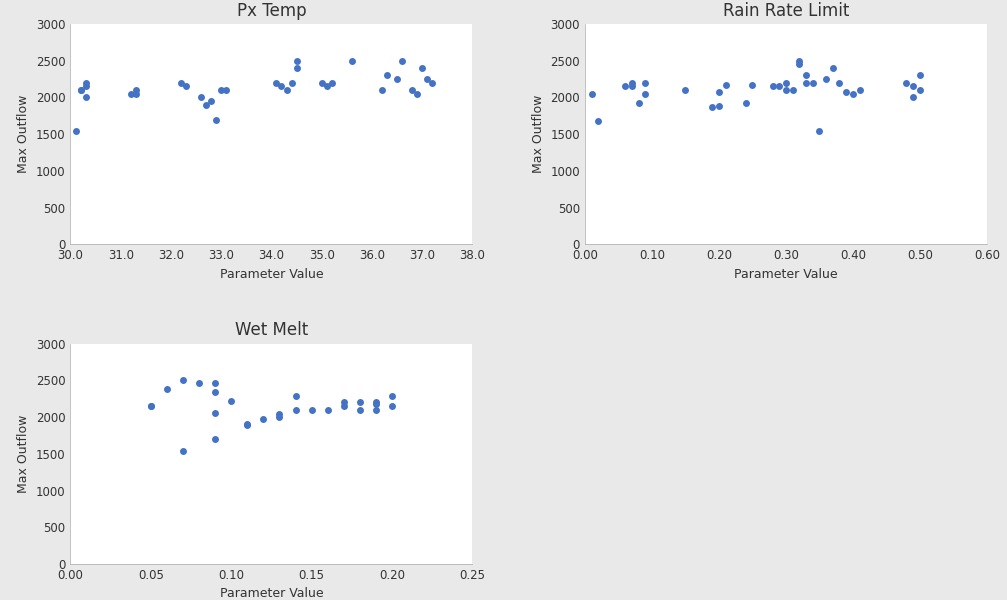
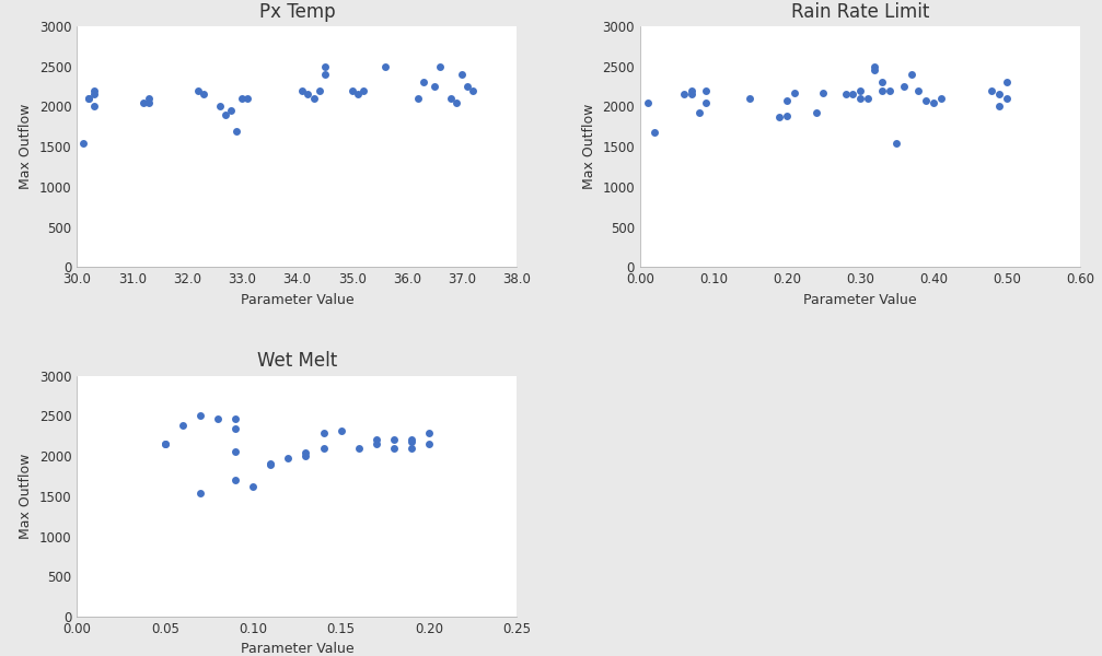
Wet Melt/0.10: 2220 -> 1620
Wet Melt/0.15: 2100 -> 2320
